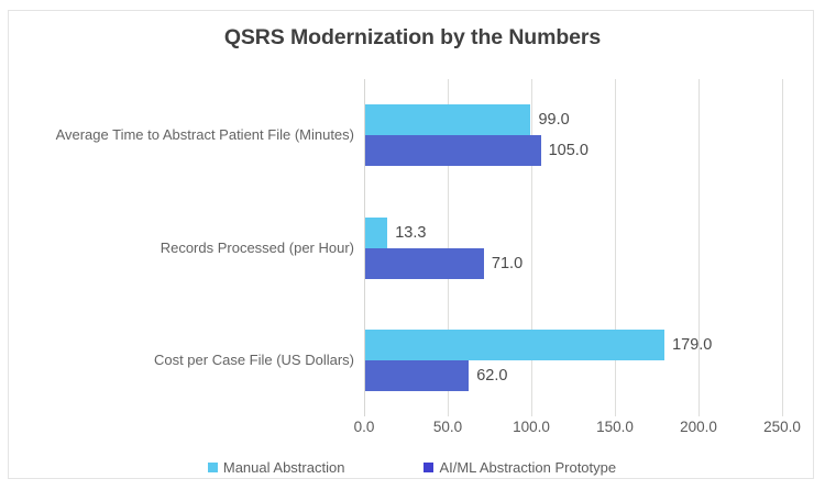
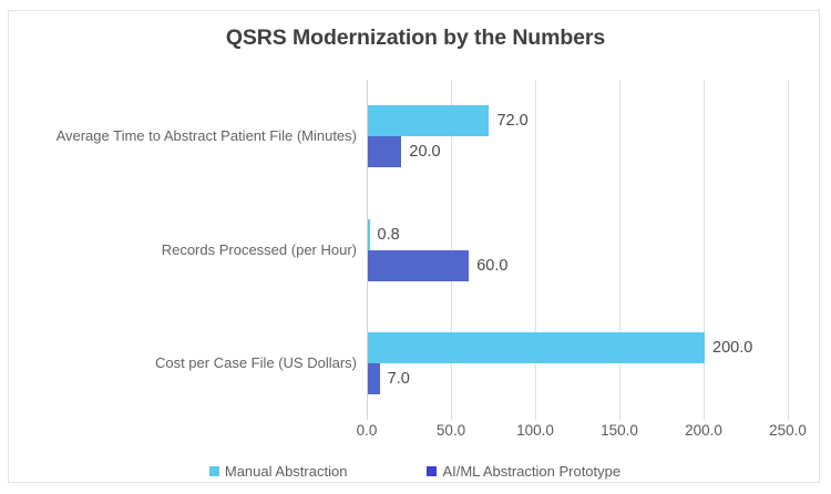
Manual Abstraction/Average Time to Abstract Patient File (Minutes): 99.0 -> 72.0
AI/ML Abstraction Prototype/Average Time to Abstract Patient File (Minutes): 105.0 -> 20.0
Manual Abstraction/Records Processed (per Hour): 13.3 -> 0.8
AI/ML Abstraction Prototype/Records Processed (per Hour): 71.0 -> 60.0
Manual Abstraction/Cost per Case File (US Dollars): 179.0 -> 200.0
AI/ML Abstraction Prototype/Cost per Case File (US Dollars): 62.0 -> 7.0
